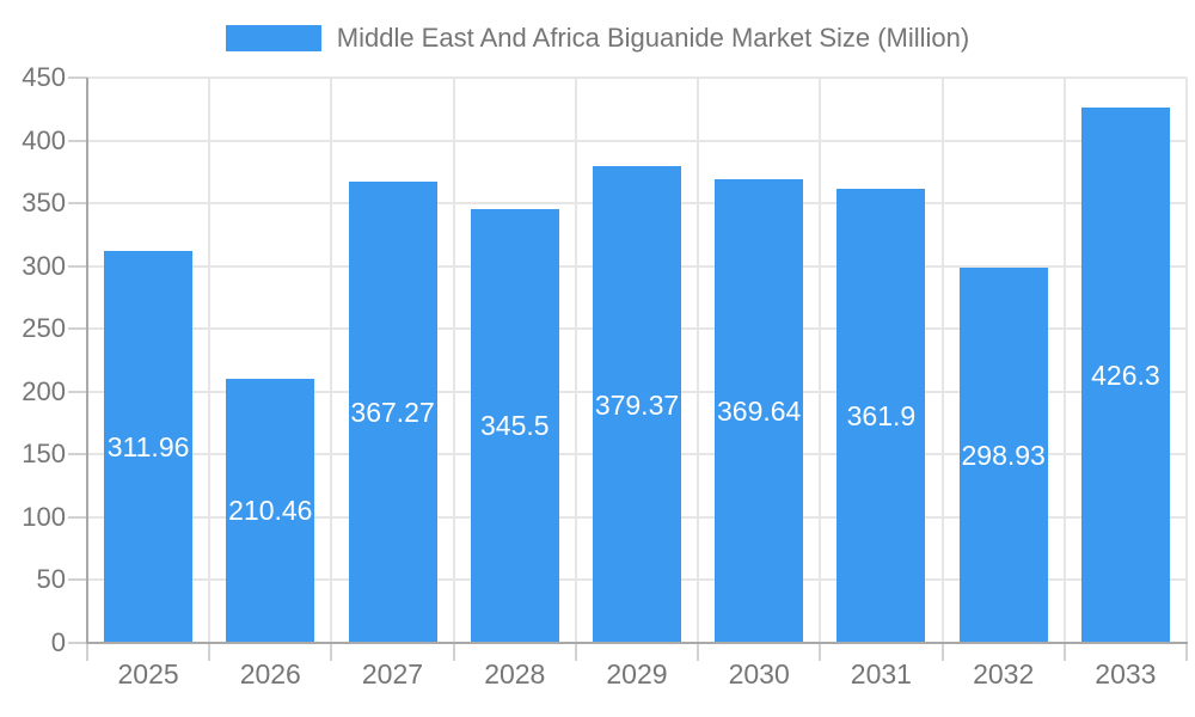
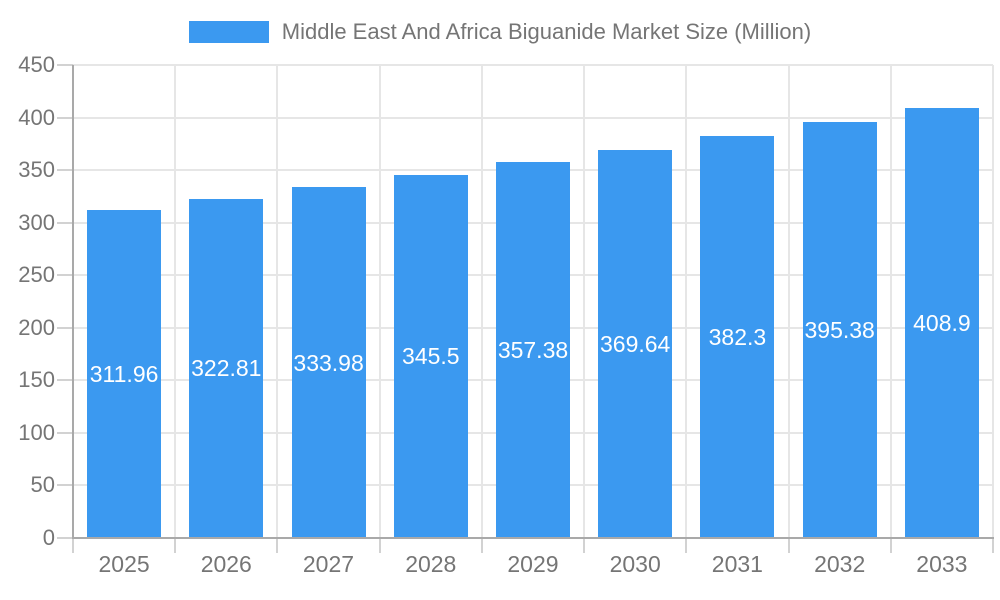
2026: 210.46 -> 322.81
2027: 367.27 -> 333.98
2029: 379.37 -> 357.38
2031: 361.9 -> 382.3
2032: 298.93 -> 395.38
2033: 426.3 -> 408.9
